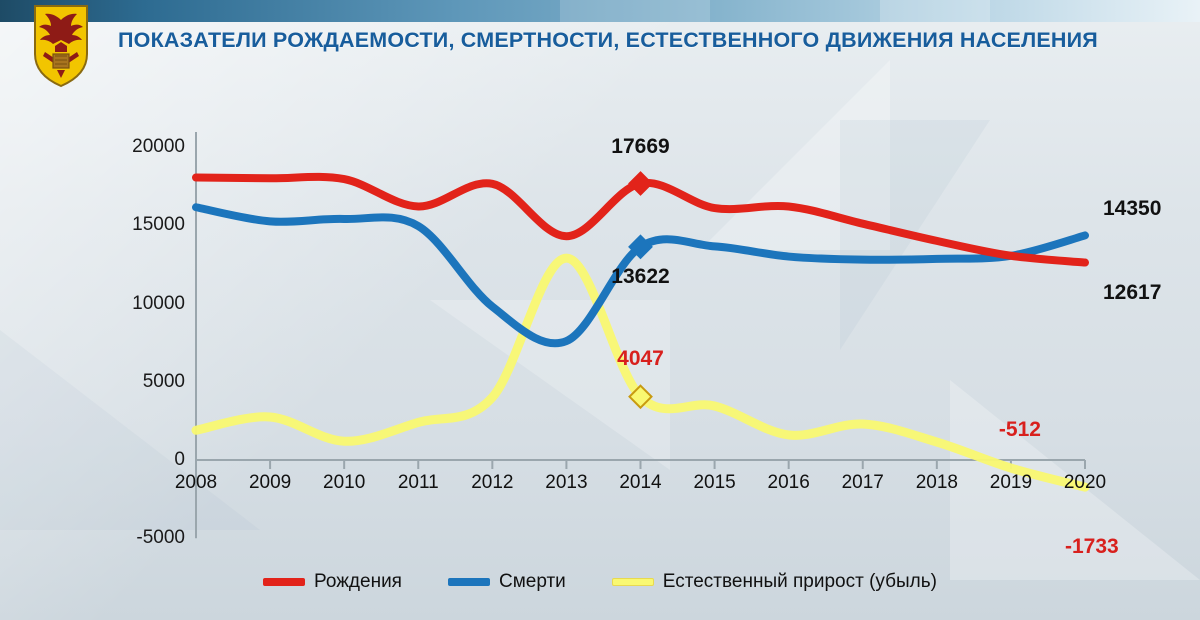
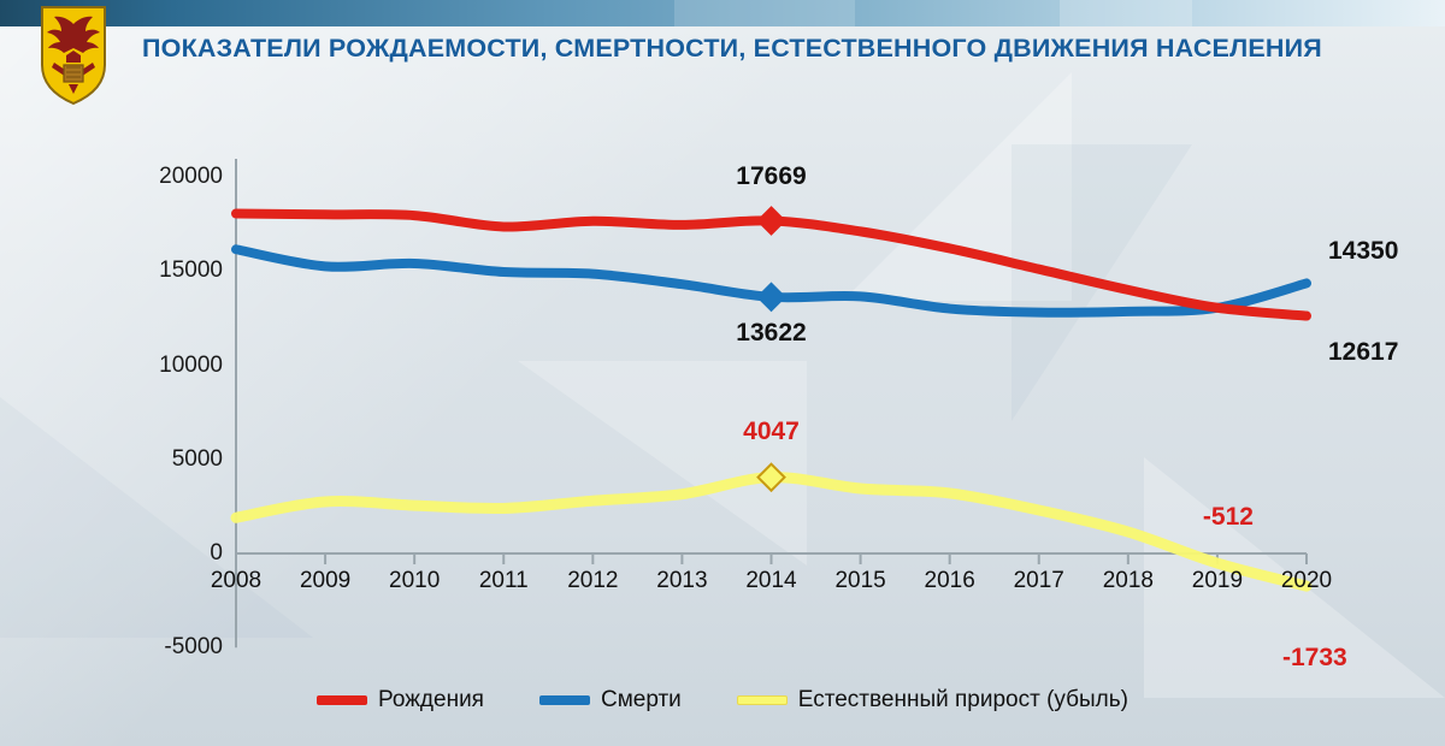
Естественный прирост (убыль)/2010: 1200 -> 2600
Рождения/2011: 16200 -> 17400
Смерти/2012: 9800 -> 14800
Естественный прирост (убыль)/2012: 4000 -> 2800
Рождения/2013: 14300 -> 17400
Смерти/2013: 7600 -> 14300
Естественный прирост (убыль)/2013: 12900 -> 3200
Рождения/2015: 16100 -> 17100
Естественный прирост (убыль)/2016: 1600 -> 3200
